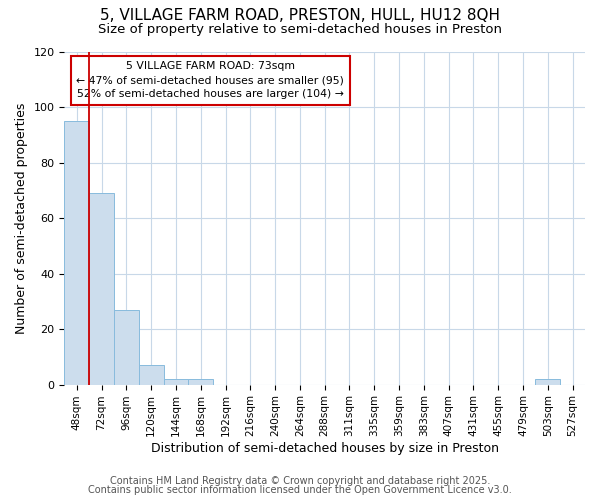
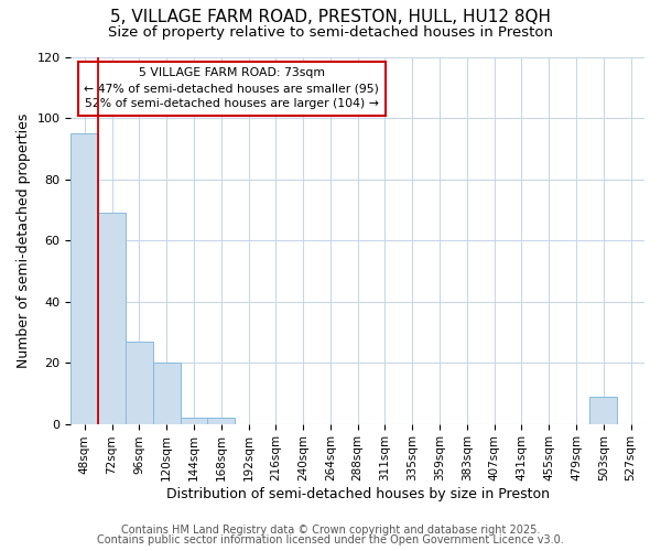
120sqm: 7 -> 20
503sqm: 2 -> 9
